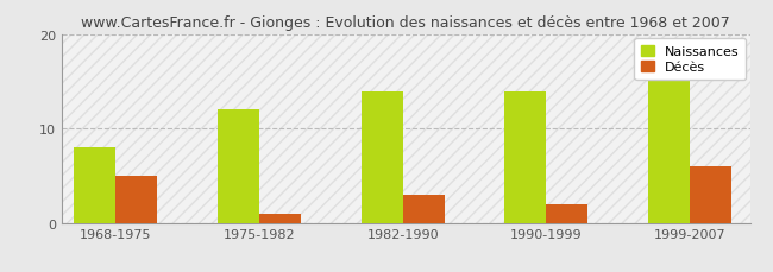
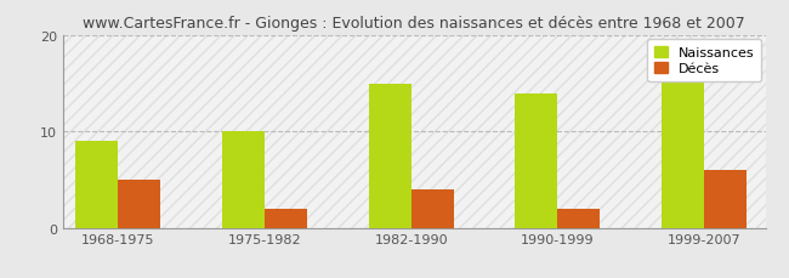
Naissances/1968-1975: 8 -> 9
Naissances/1975-1982: 12 -> 10
Décès/1975-1982: 1 -> 2
Naissances/1982-1990: 14 -> 15
Décès/1982-1990: 3 -> 4
